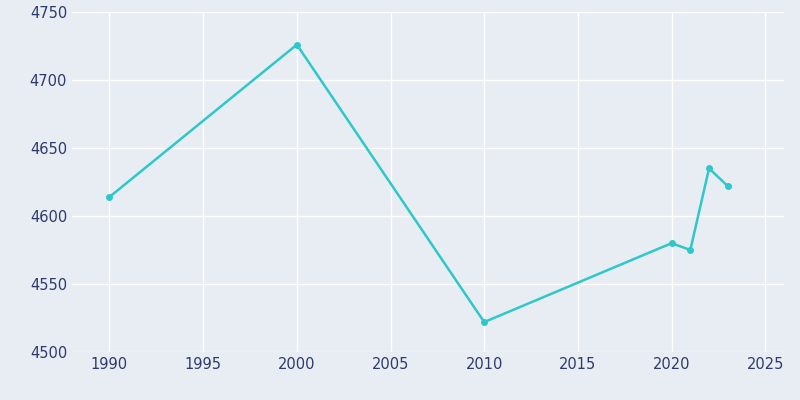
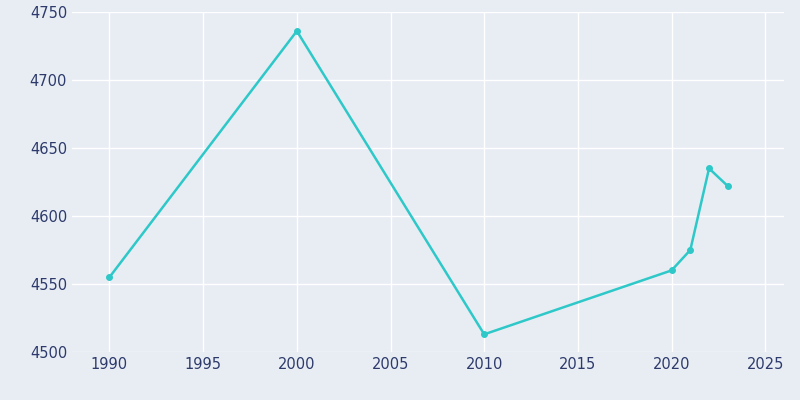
1990: 4614 -> 4555
2000: 4726 -> 4736
2010: 4522 -> 4513
2020: 4580 -> 4560
